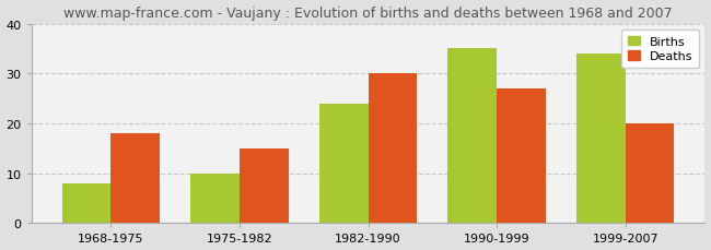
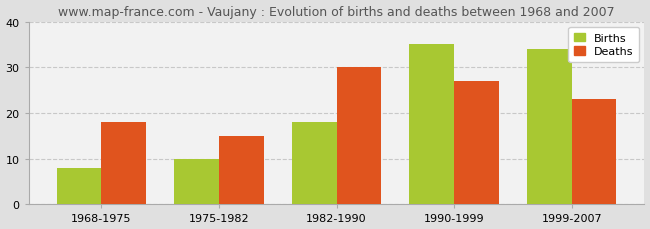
Births/1982-1990: 24 -> 18
Deaths/1999-2007: 20 -> 23
